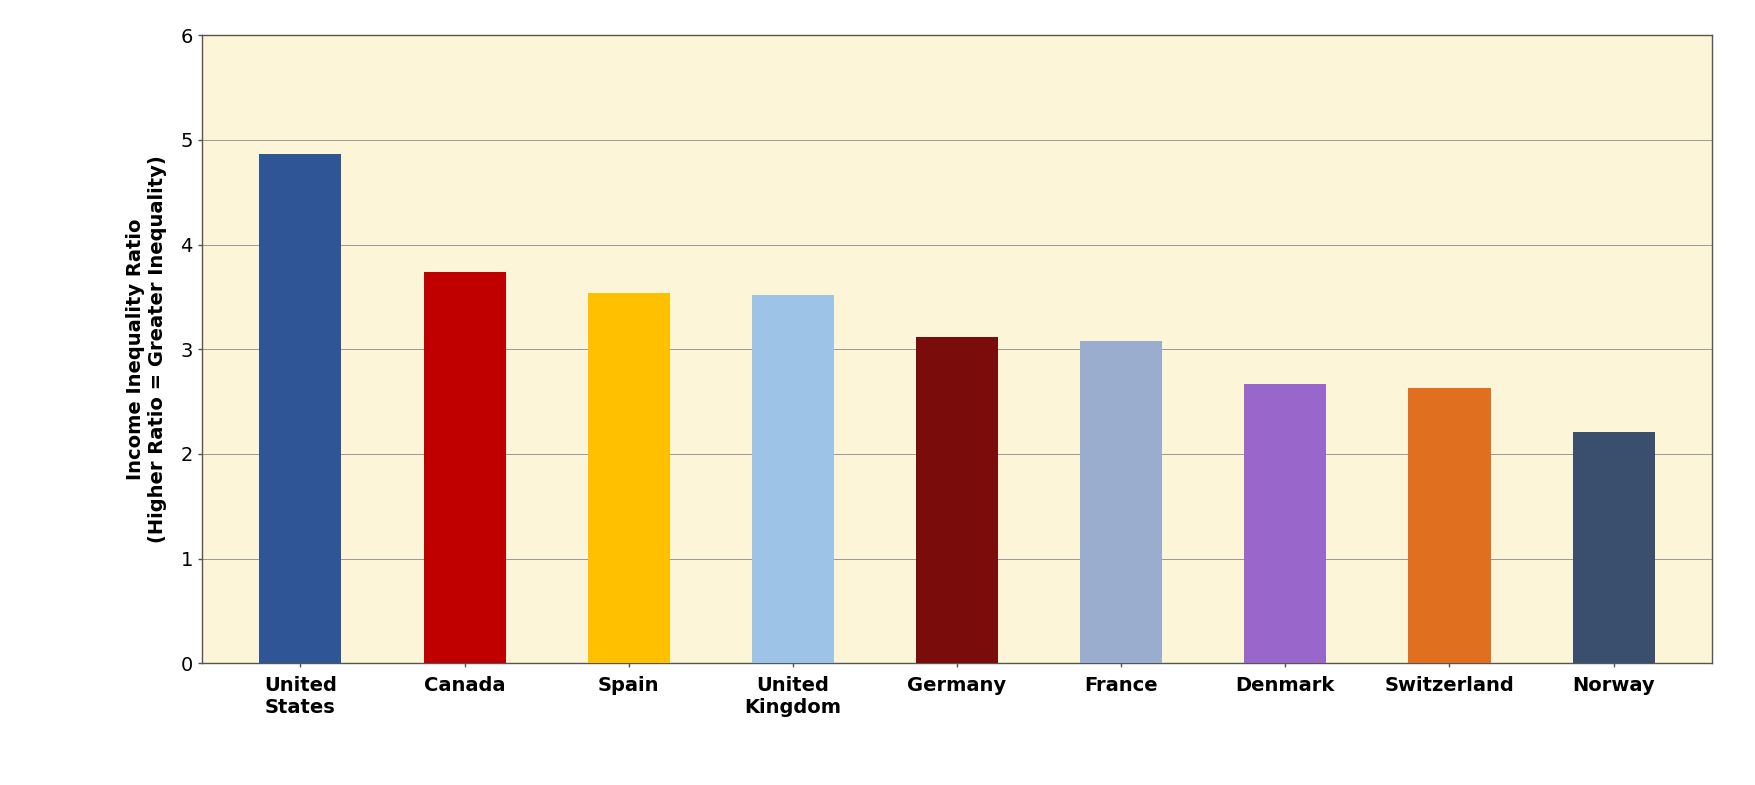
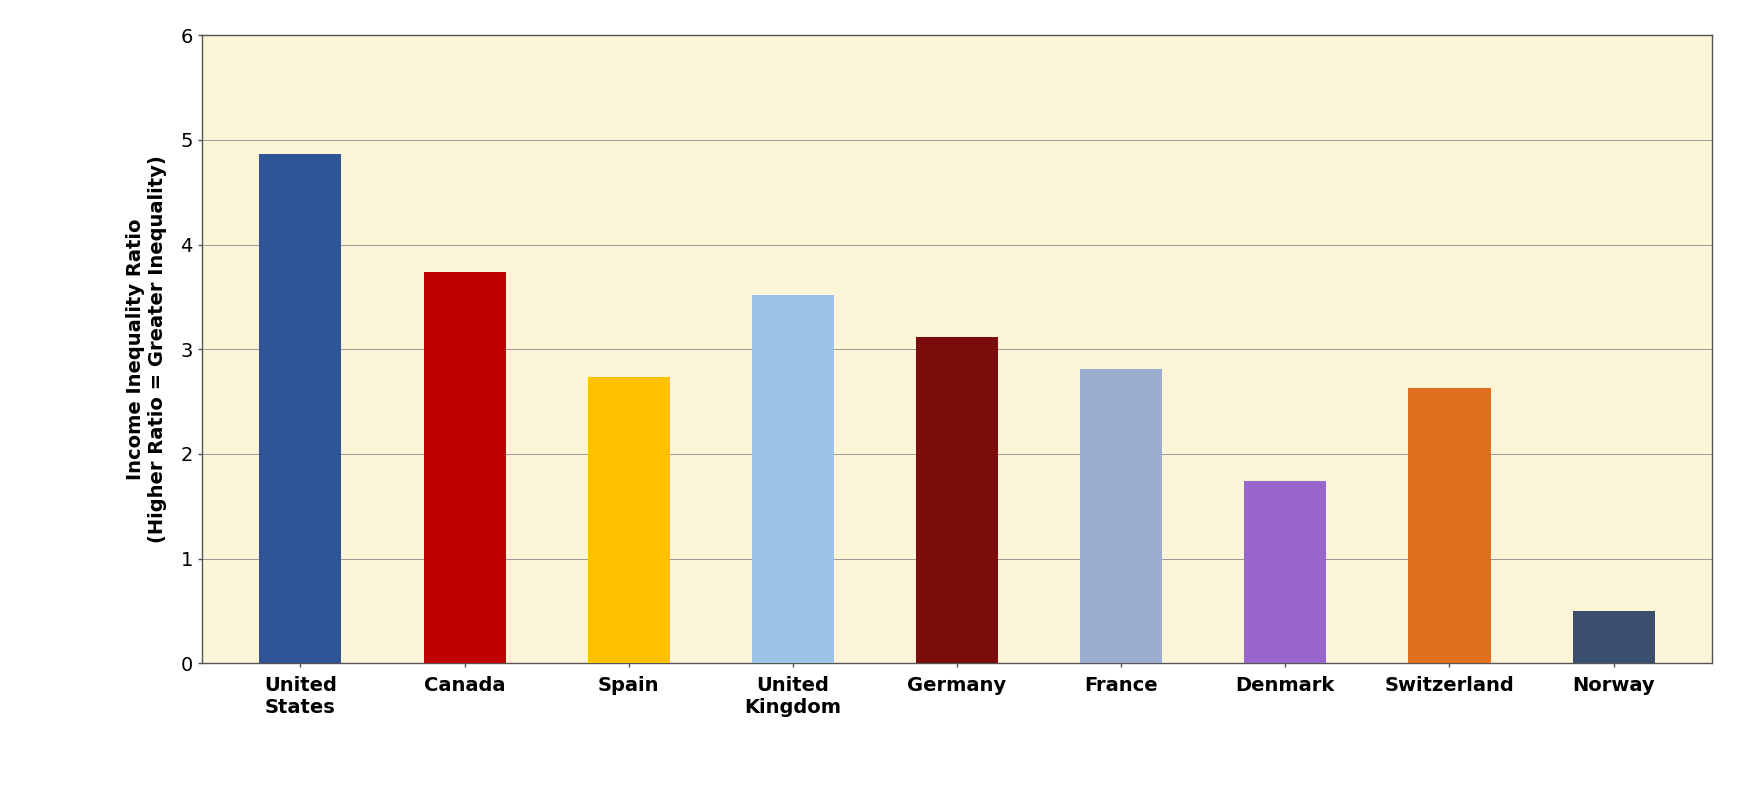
Spain: 3.54 -> 2.74
France: 3.08 -> 2.81
Denmark: 2.67 -> 1.74
Norway: 2.21 -> 0.50
